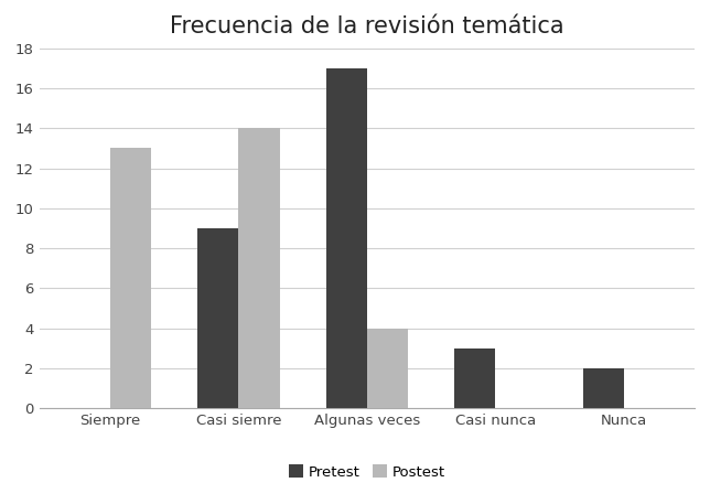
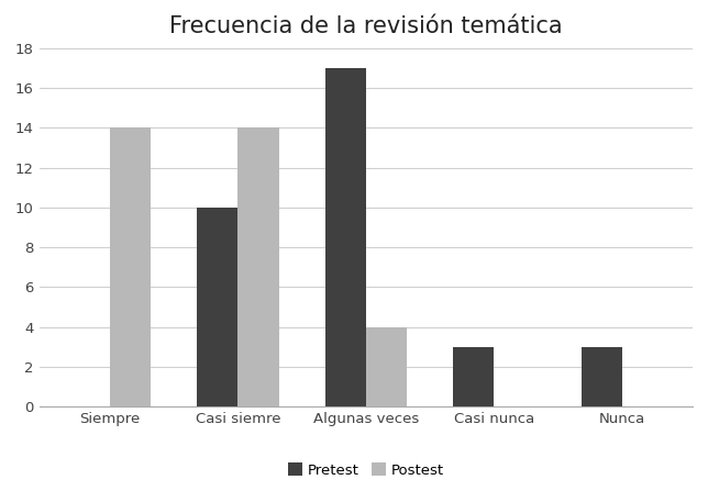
Postest/Siempre: 13 -> 14
Pretest/Casi siemre: 9 -> 10
Pretest/Nunca: 2 -> 3
